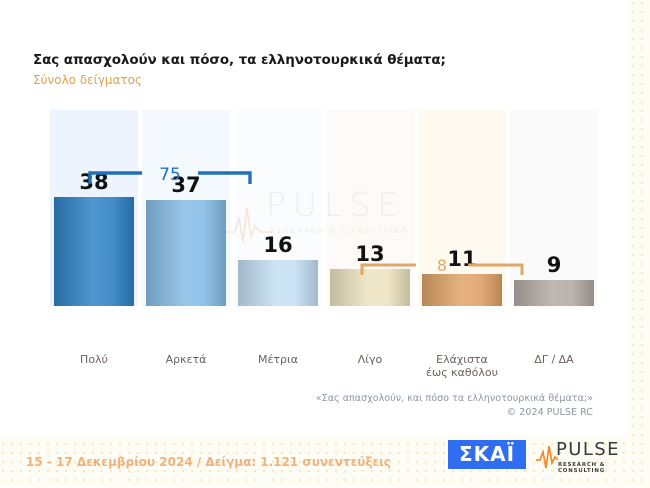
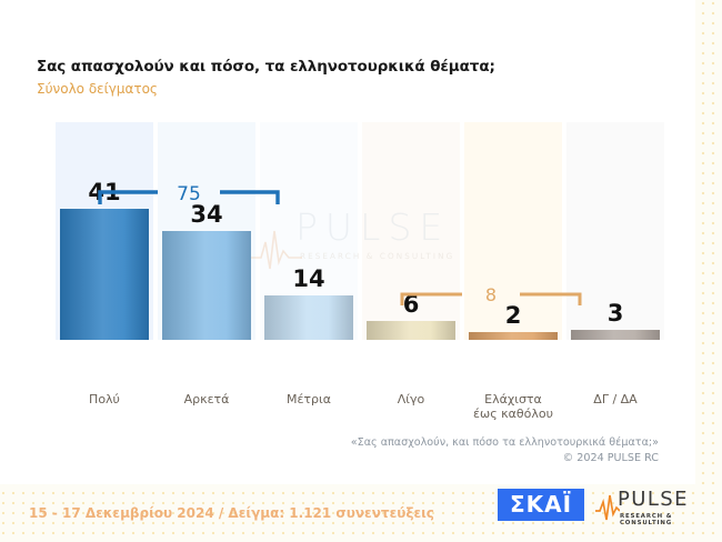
Πολύ: 38 -> 41
Αρκετά: 37 -> 34
Μέτρια: 16 -> 14
Λίγο: 13 -> 6
Ελάχιστα έως καθόλου: 11 -> 2
ΔΓ / ΔΑ: 9 -> 3
